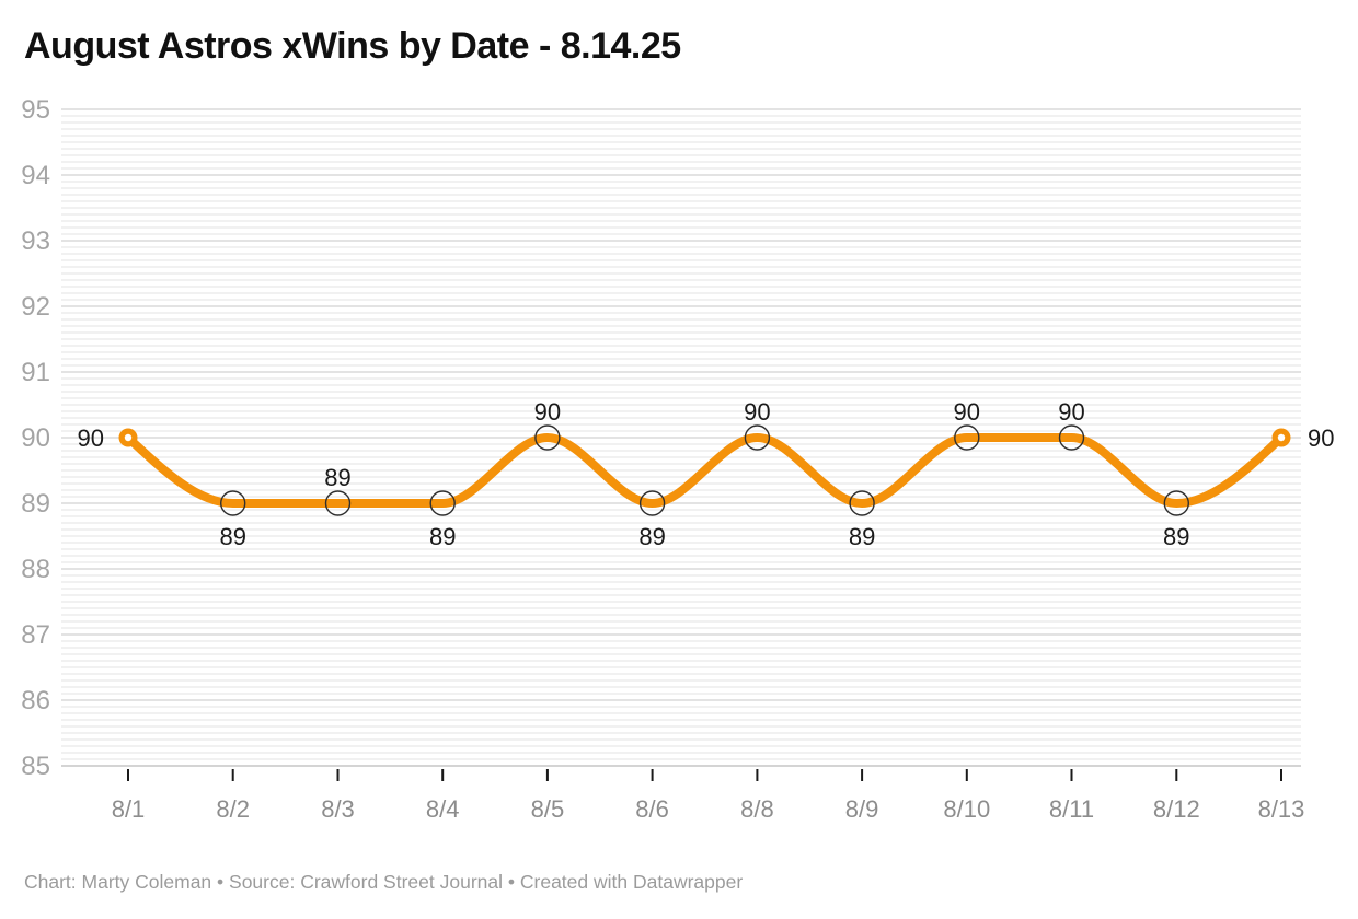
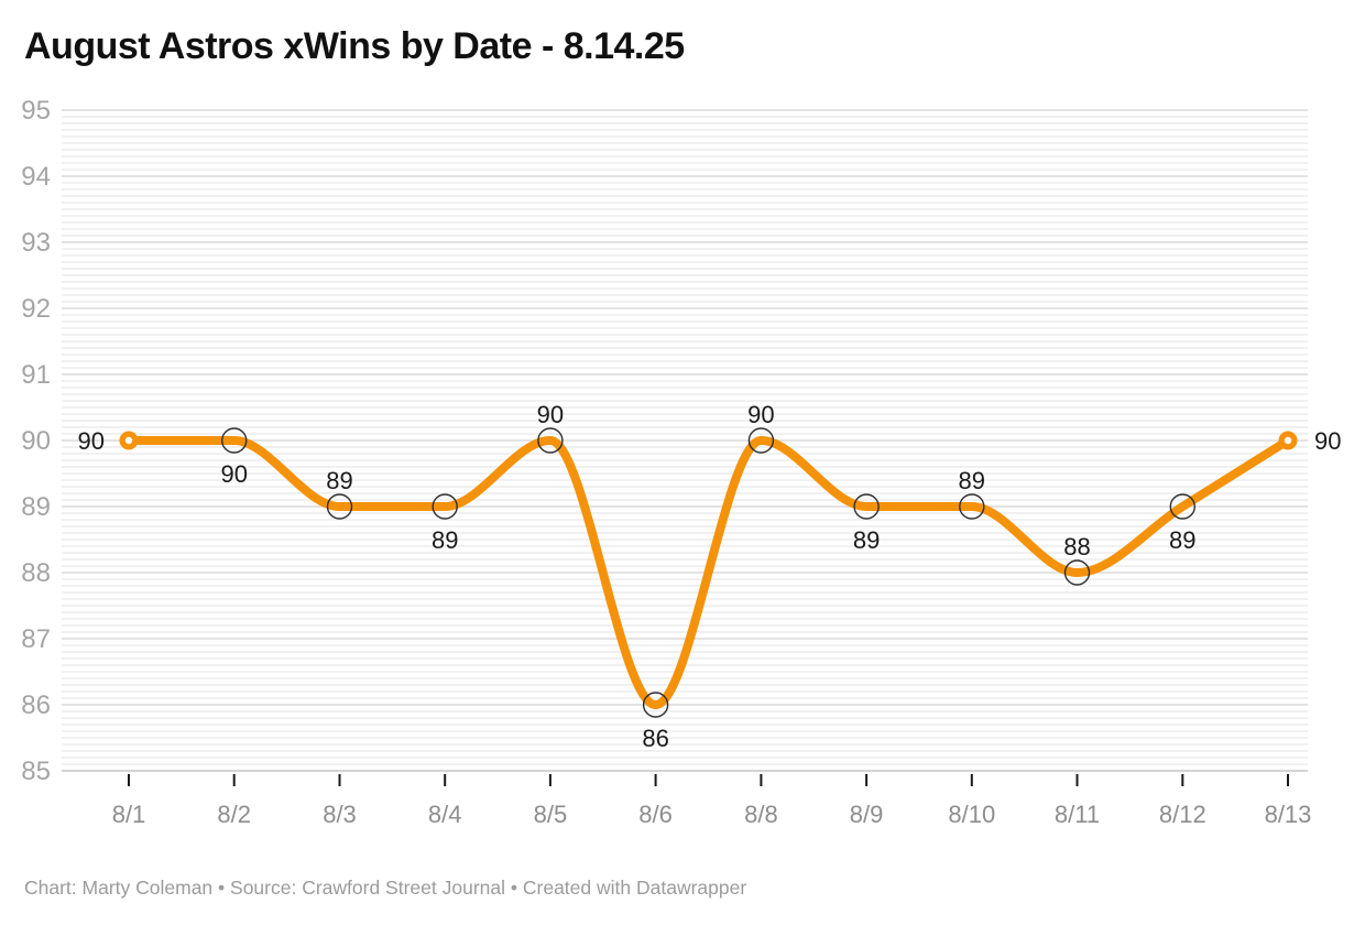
8/2: 89 -> 90
8/6: 89 -> 86
8/10: 90 -> 89
8/11: 90 -> 88
